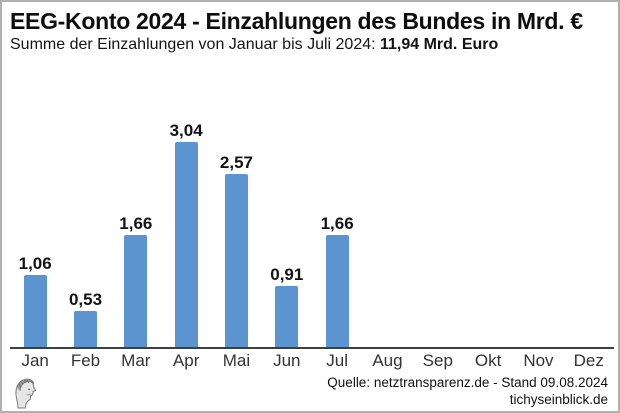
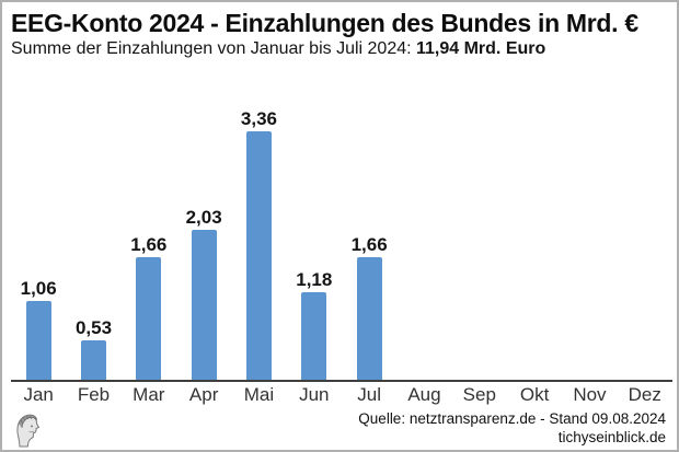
Apr: 3,04 -> 2,03
Mai: 2,57 -> 3,36
Jun: 0,91 -> 1,18
